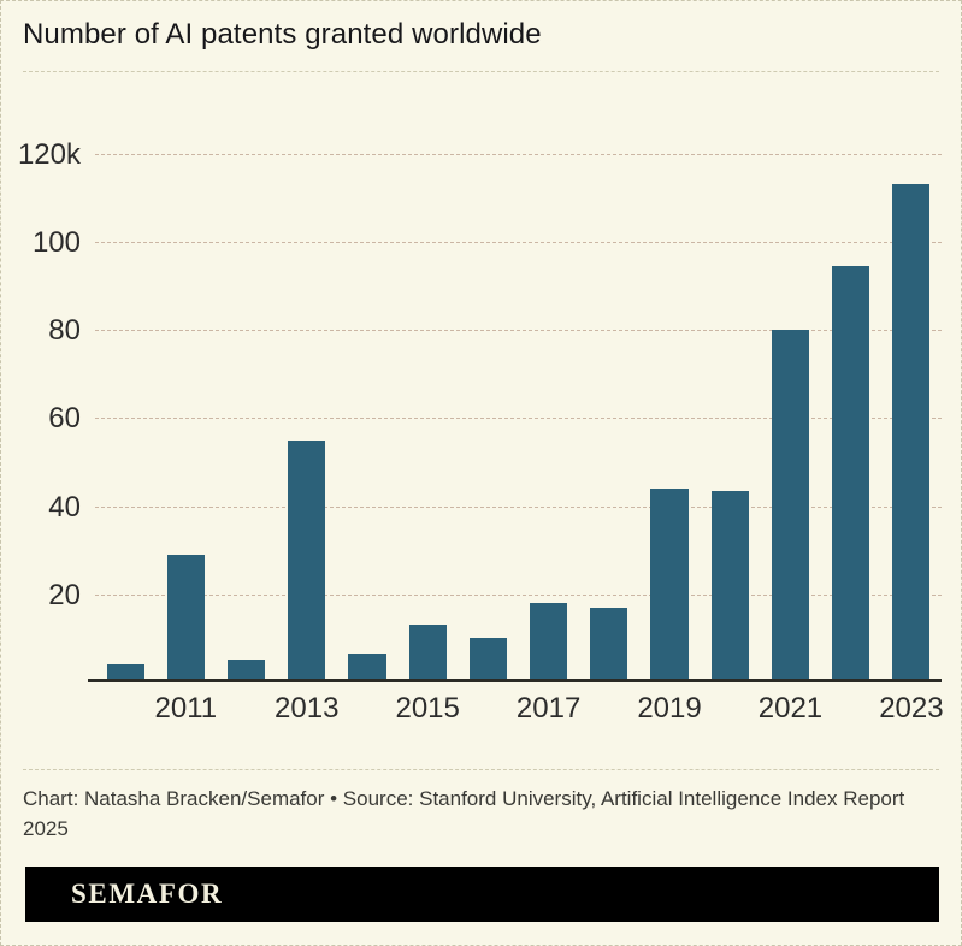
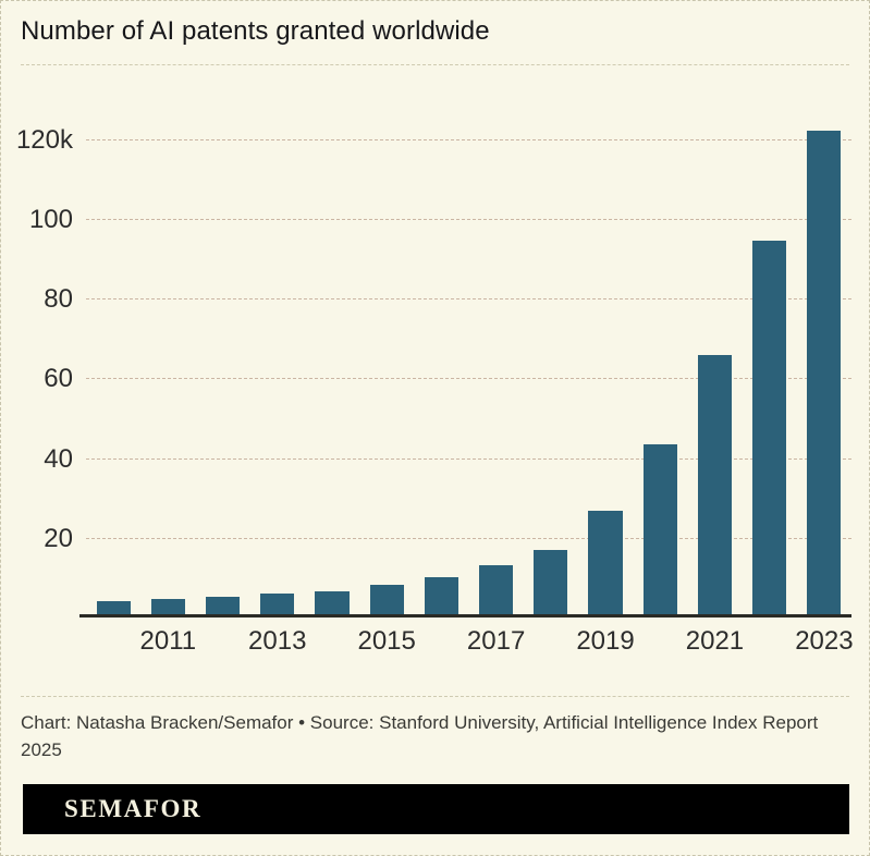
2011: 29k -> 5k
2013: 55k -> 6k
2015: 13k -> 8k
2017: 18k -> 13k
2019: 44k -> 27k
2021: 80k -> 66k
2023: 113k -> 122k
